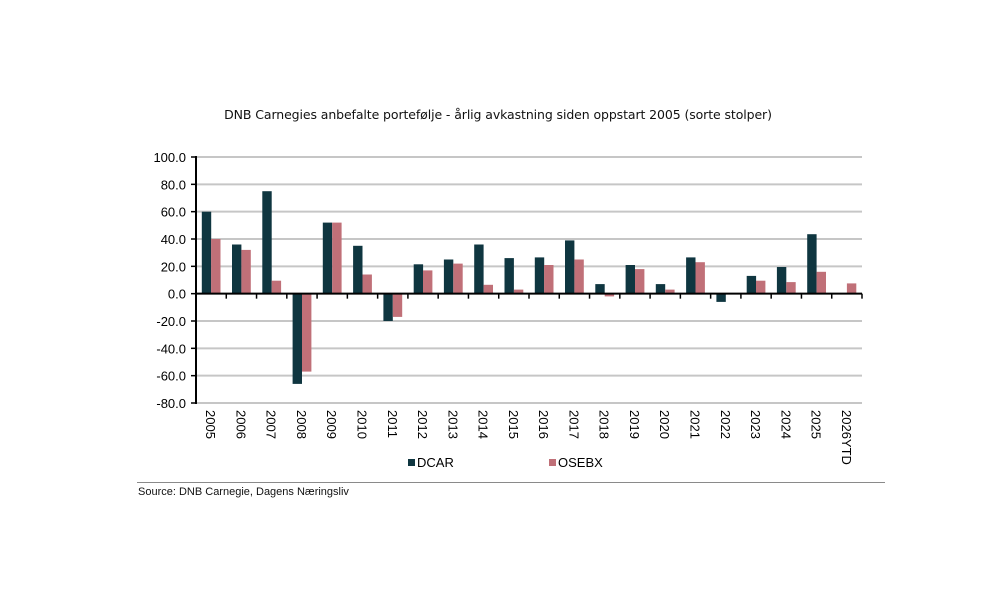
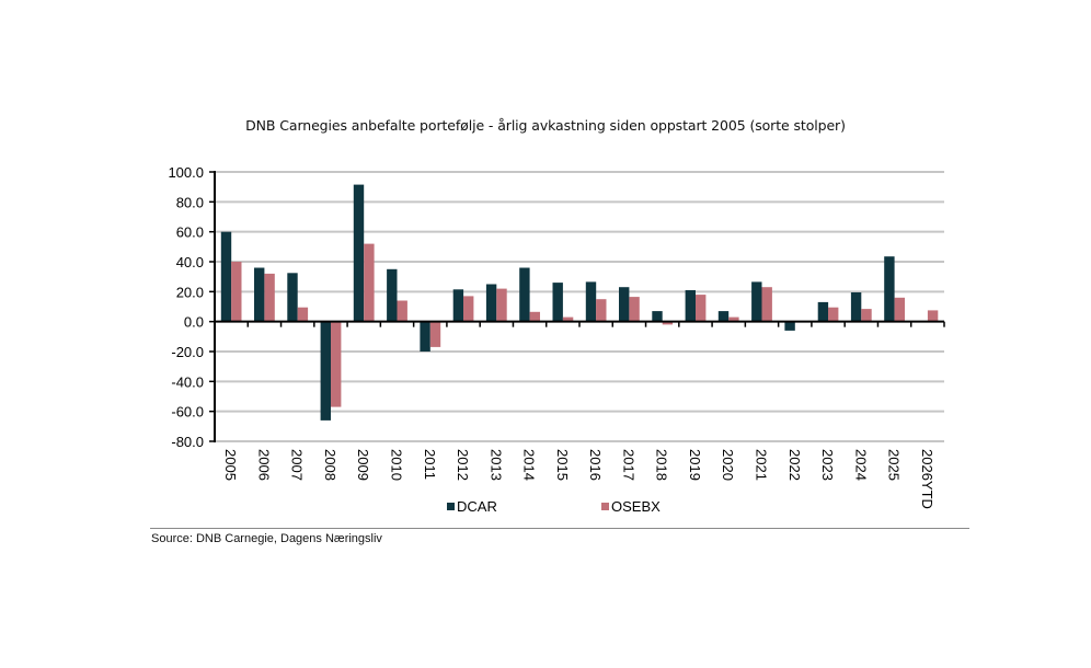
DCAR/2007: 75 -> 32
DCAR/2009: 52 -> 92
OSEBX/2016: 21 -> 15
DCAR/2017: 39 -> 23
OSEBX/2017: 25 -> 16
